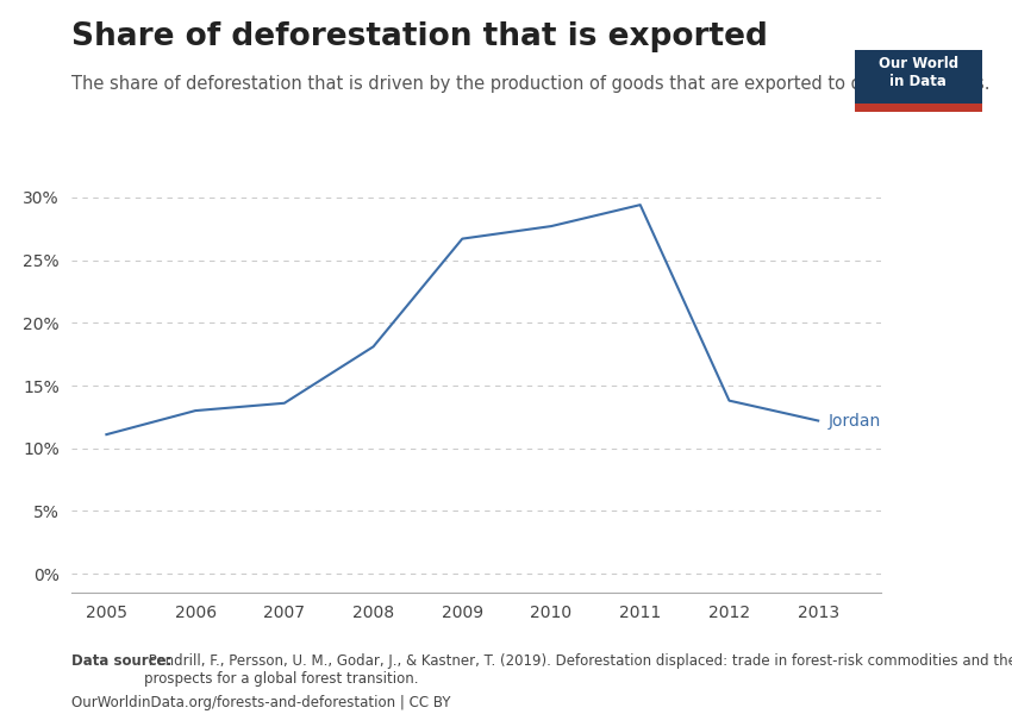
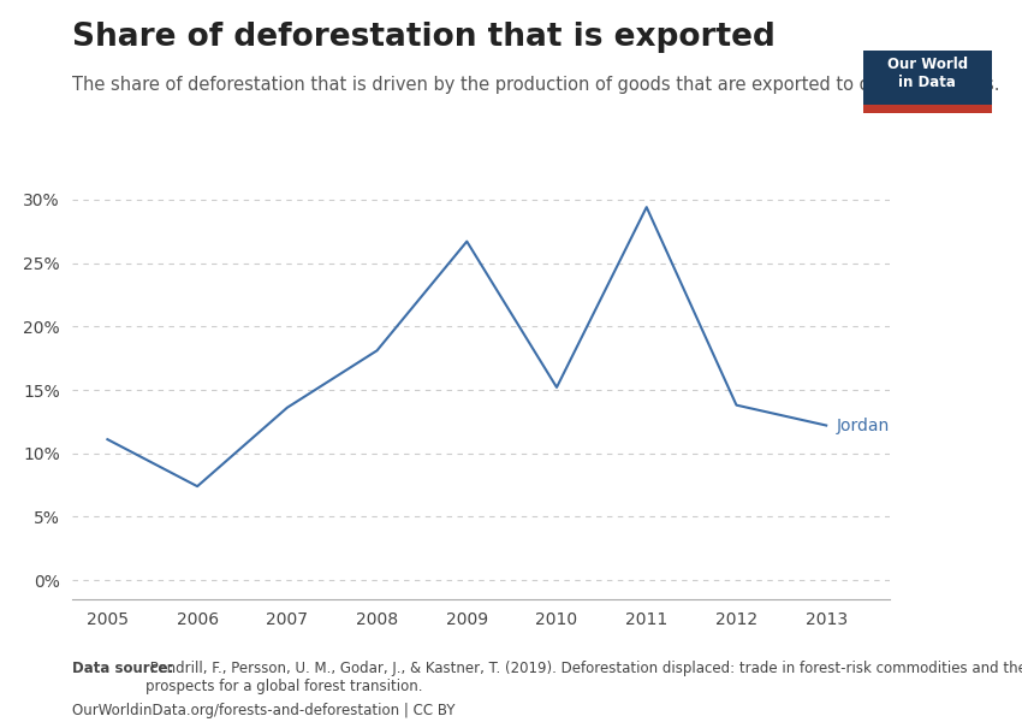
2006: 13.0% -> 7.4%
2010: 27.7% -> 15.2%
